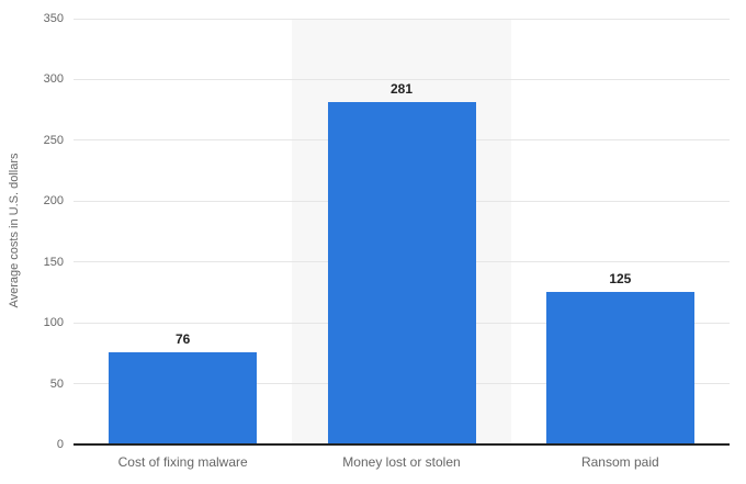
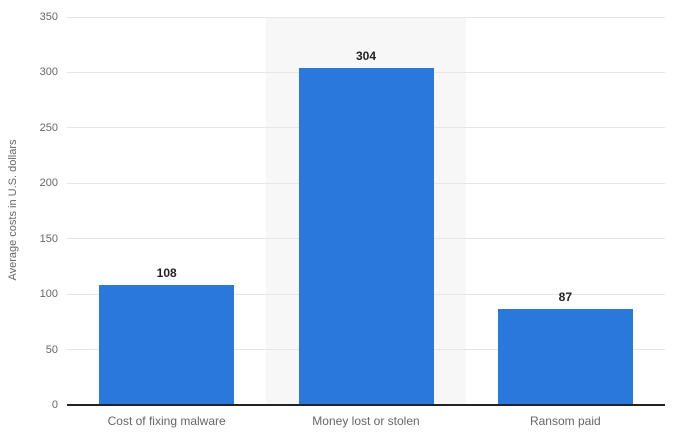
Cost of fixing malware: 76 -> 108
Money lost or stolen: 281 -> 304
Ransom paid: 125 -> 87
